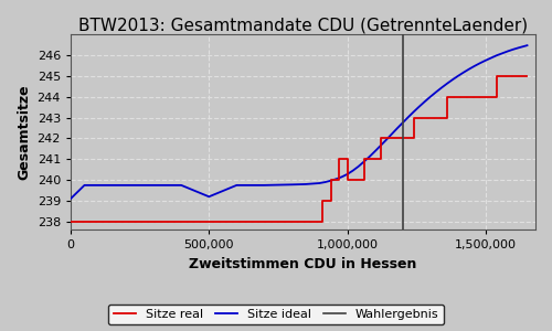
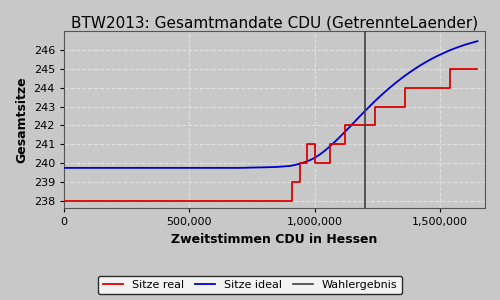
Sitze ideal/0: 239.1 -> 239.8
Sitze ideal/500,000: 239.2 -> 239.8
